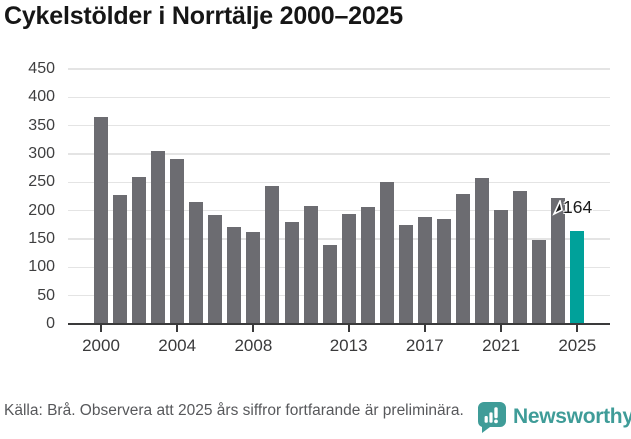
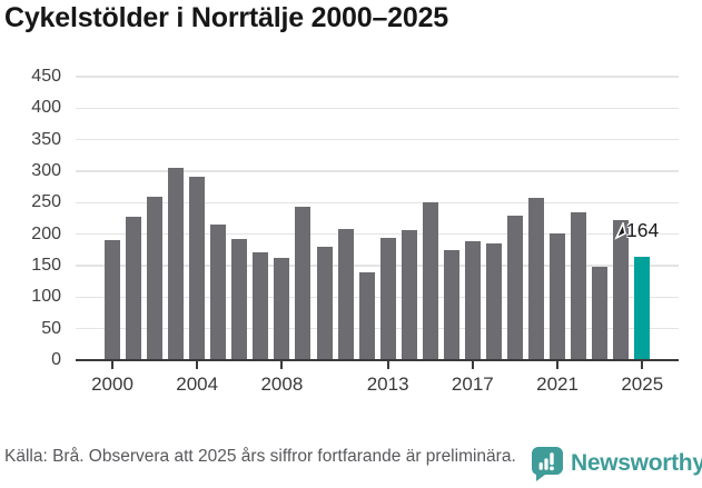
2000: 360 -> 190
